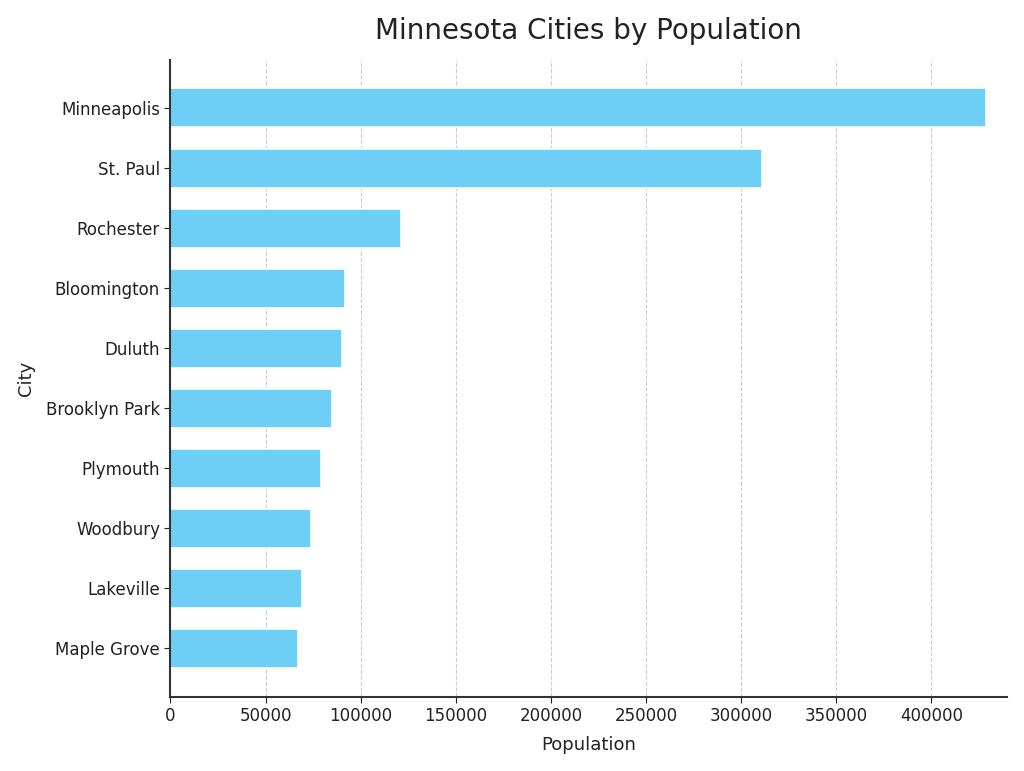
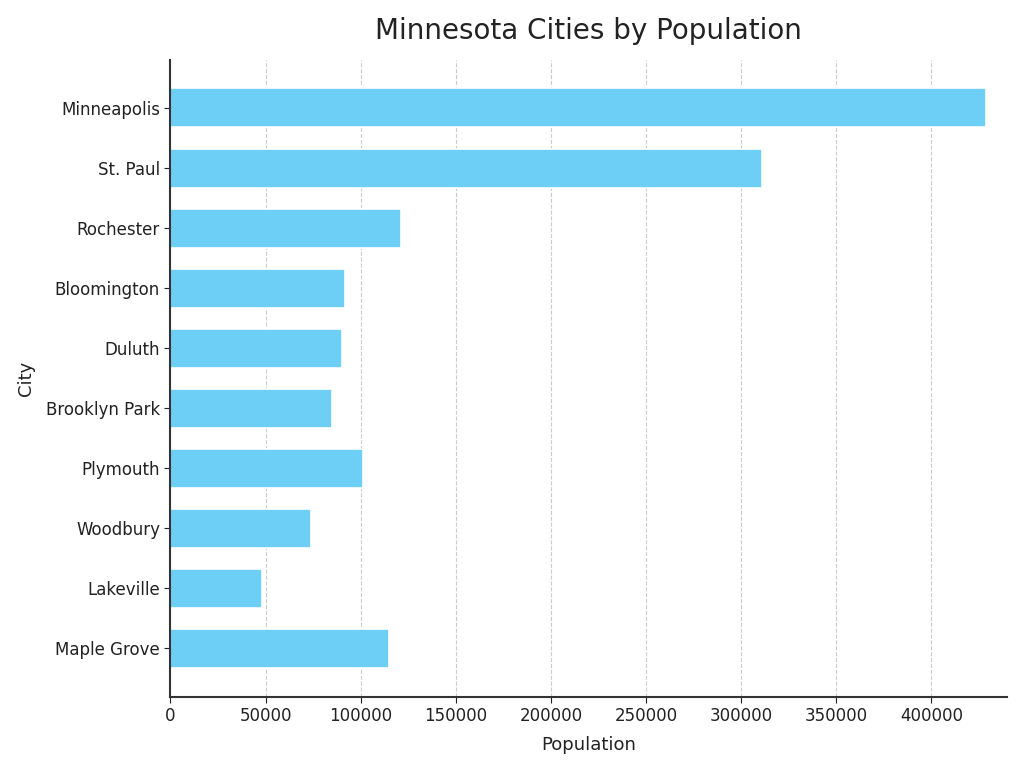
Plymouth: 79000 -> 101000
Lakeville: 69000 -> 48000
Maple Grove: 67000 -> 115000
